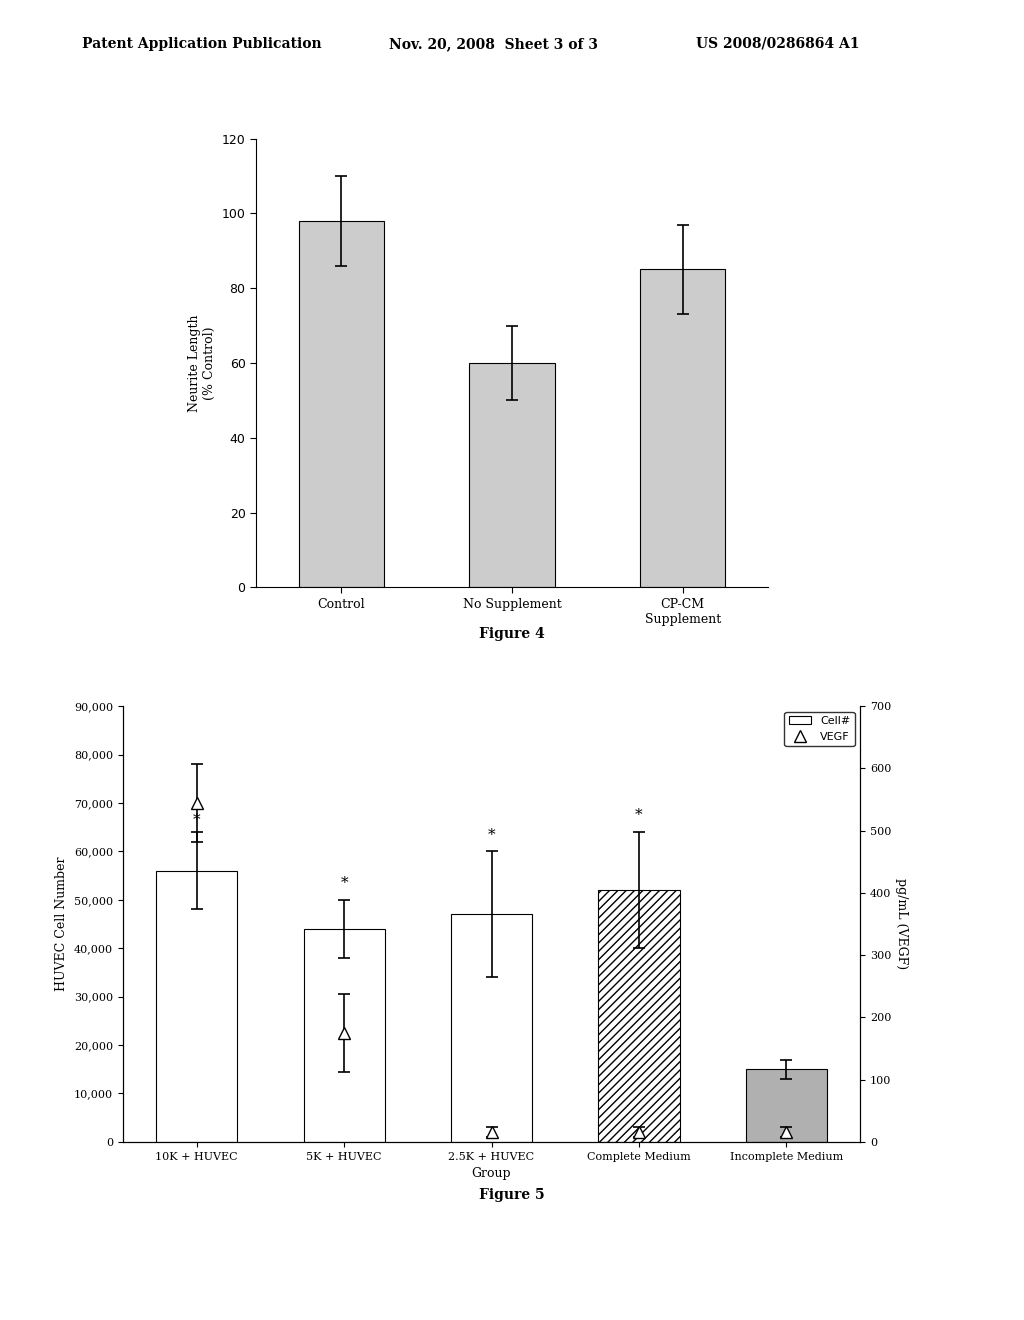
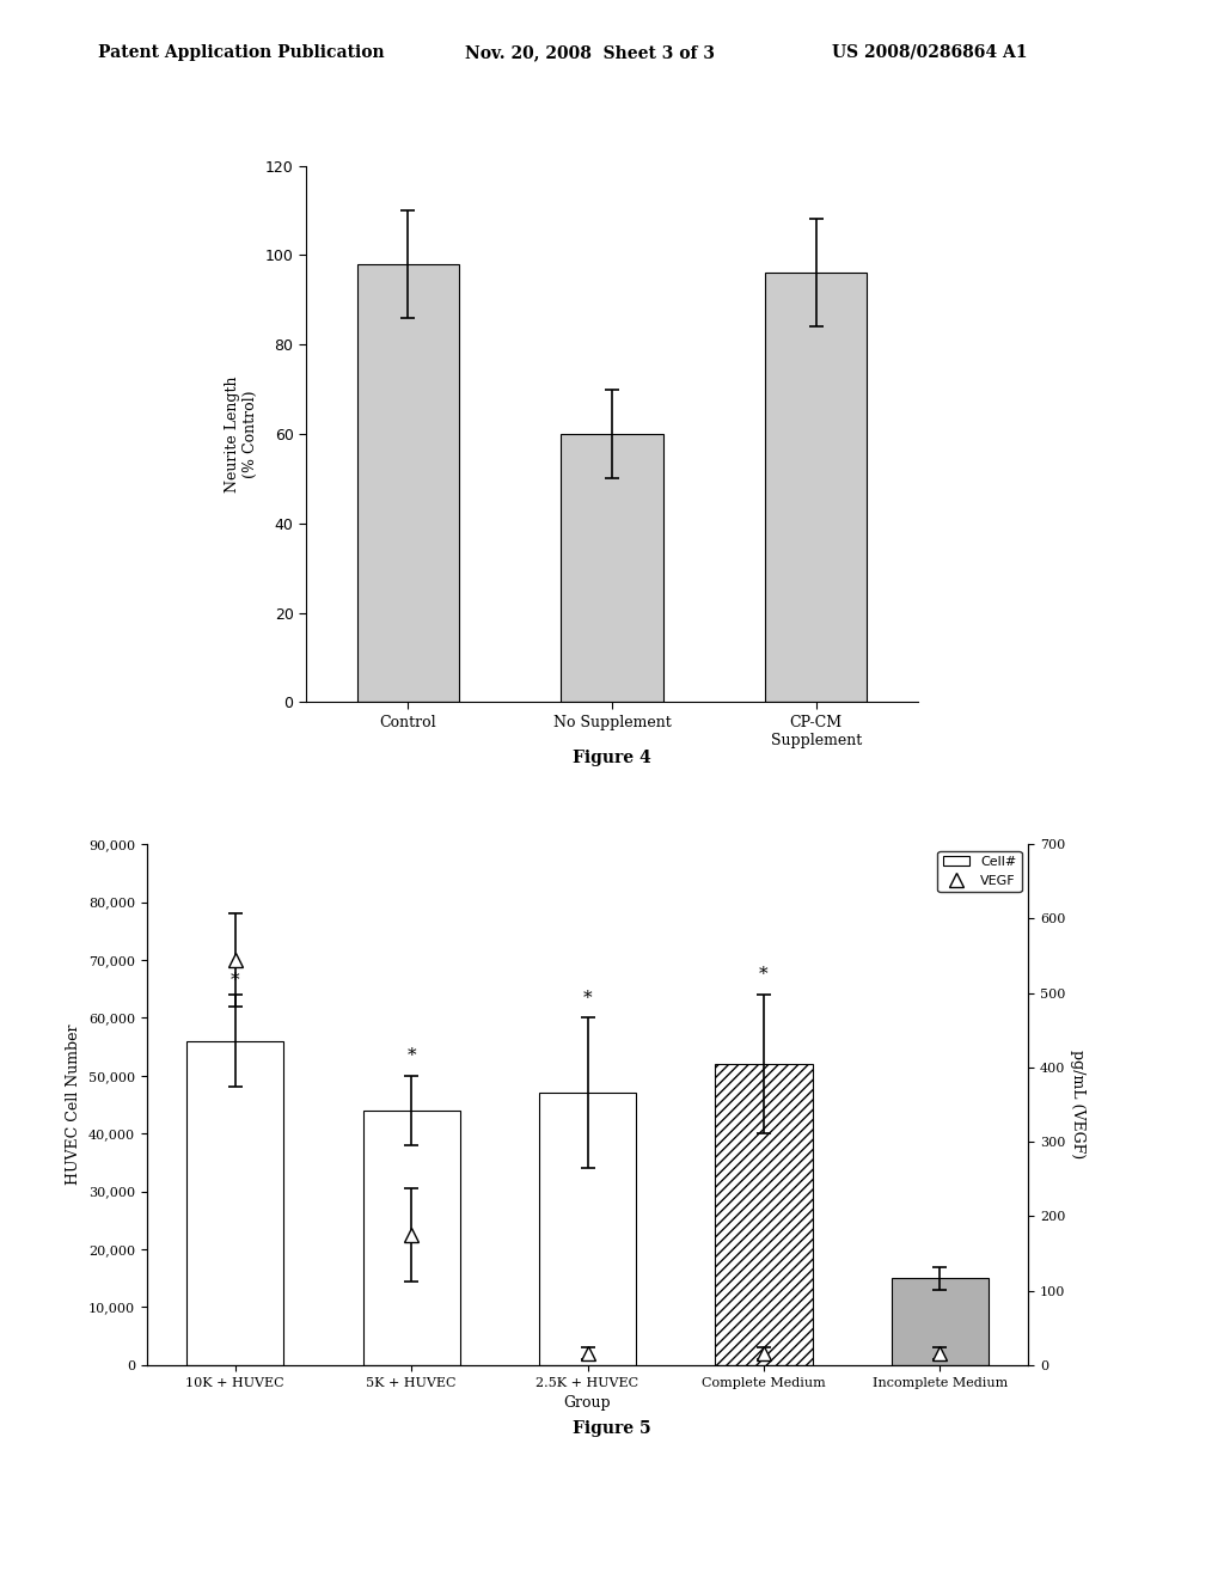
CP-CM Supplement: 85 -> 96
